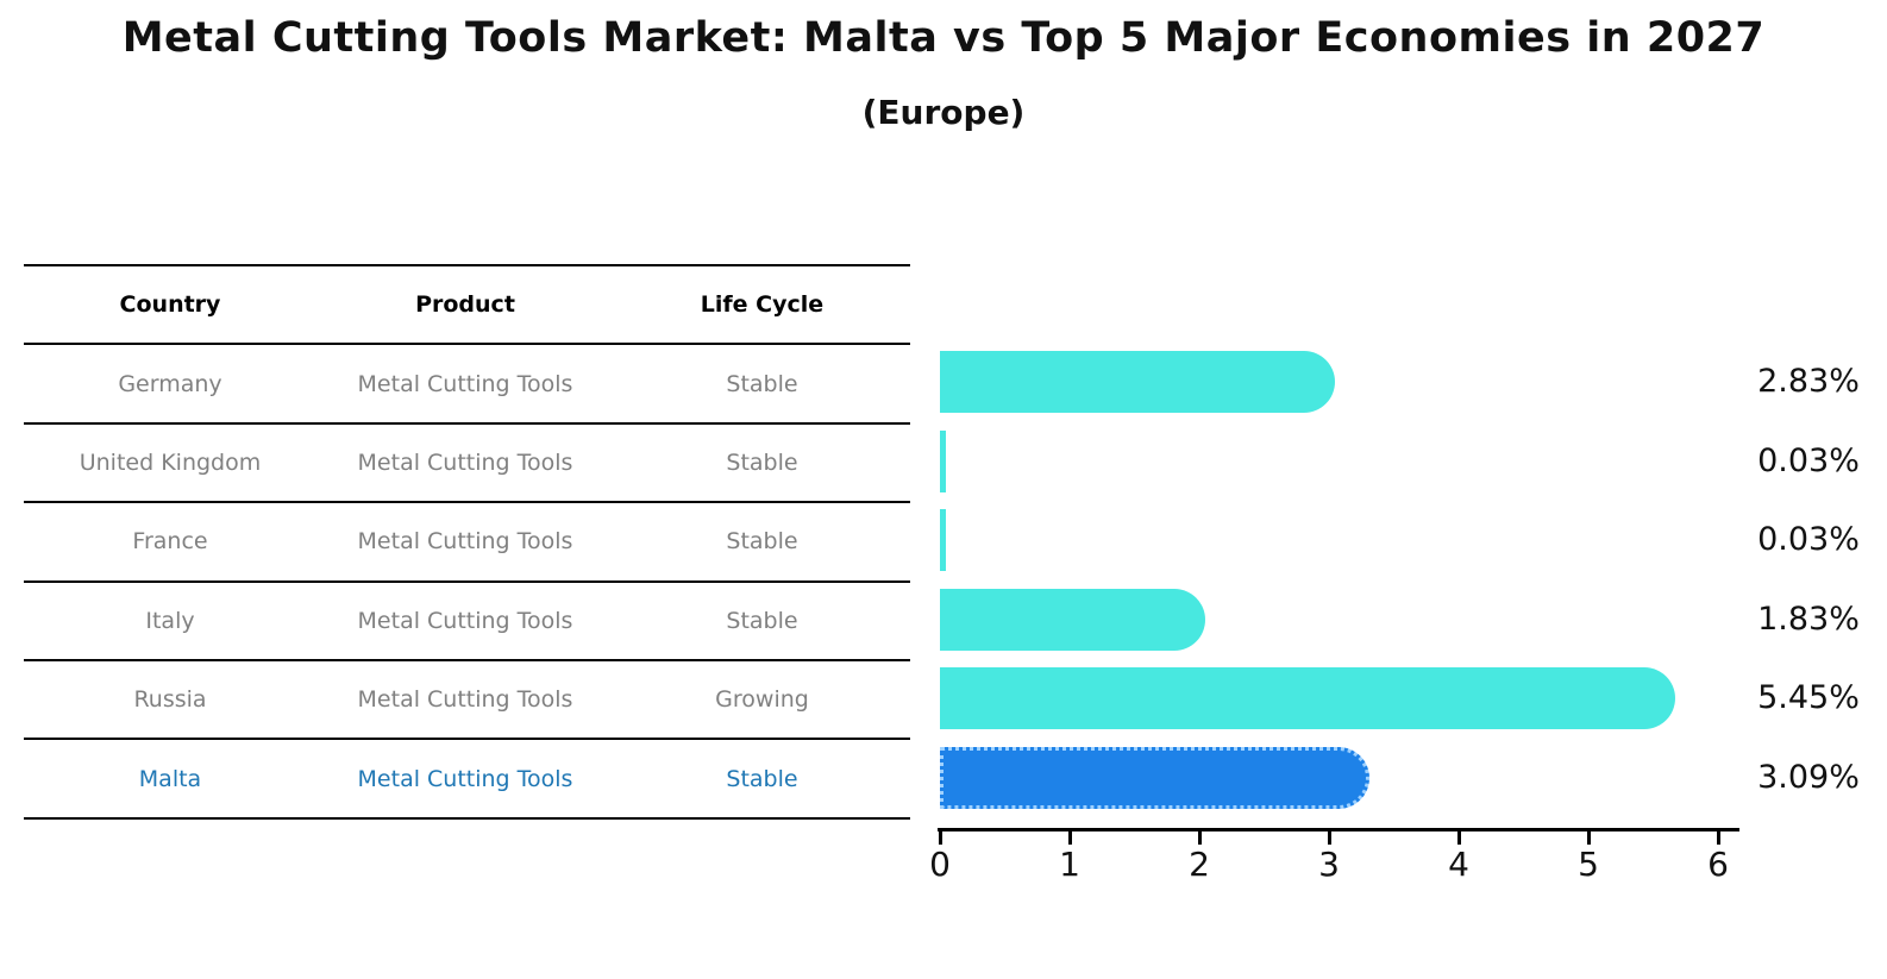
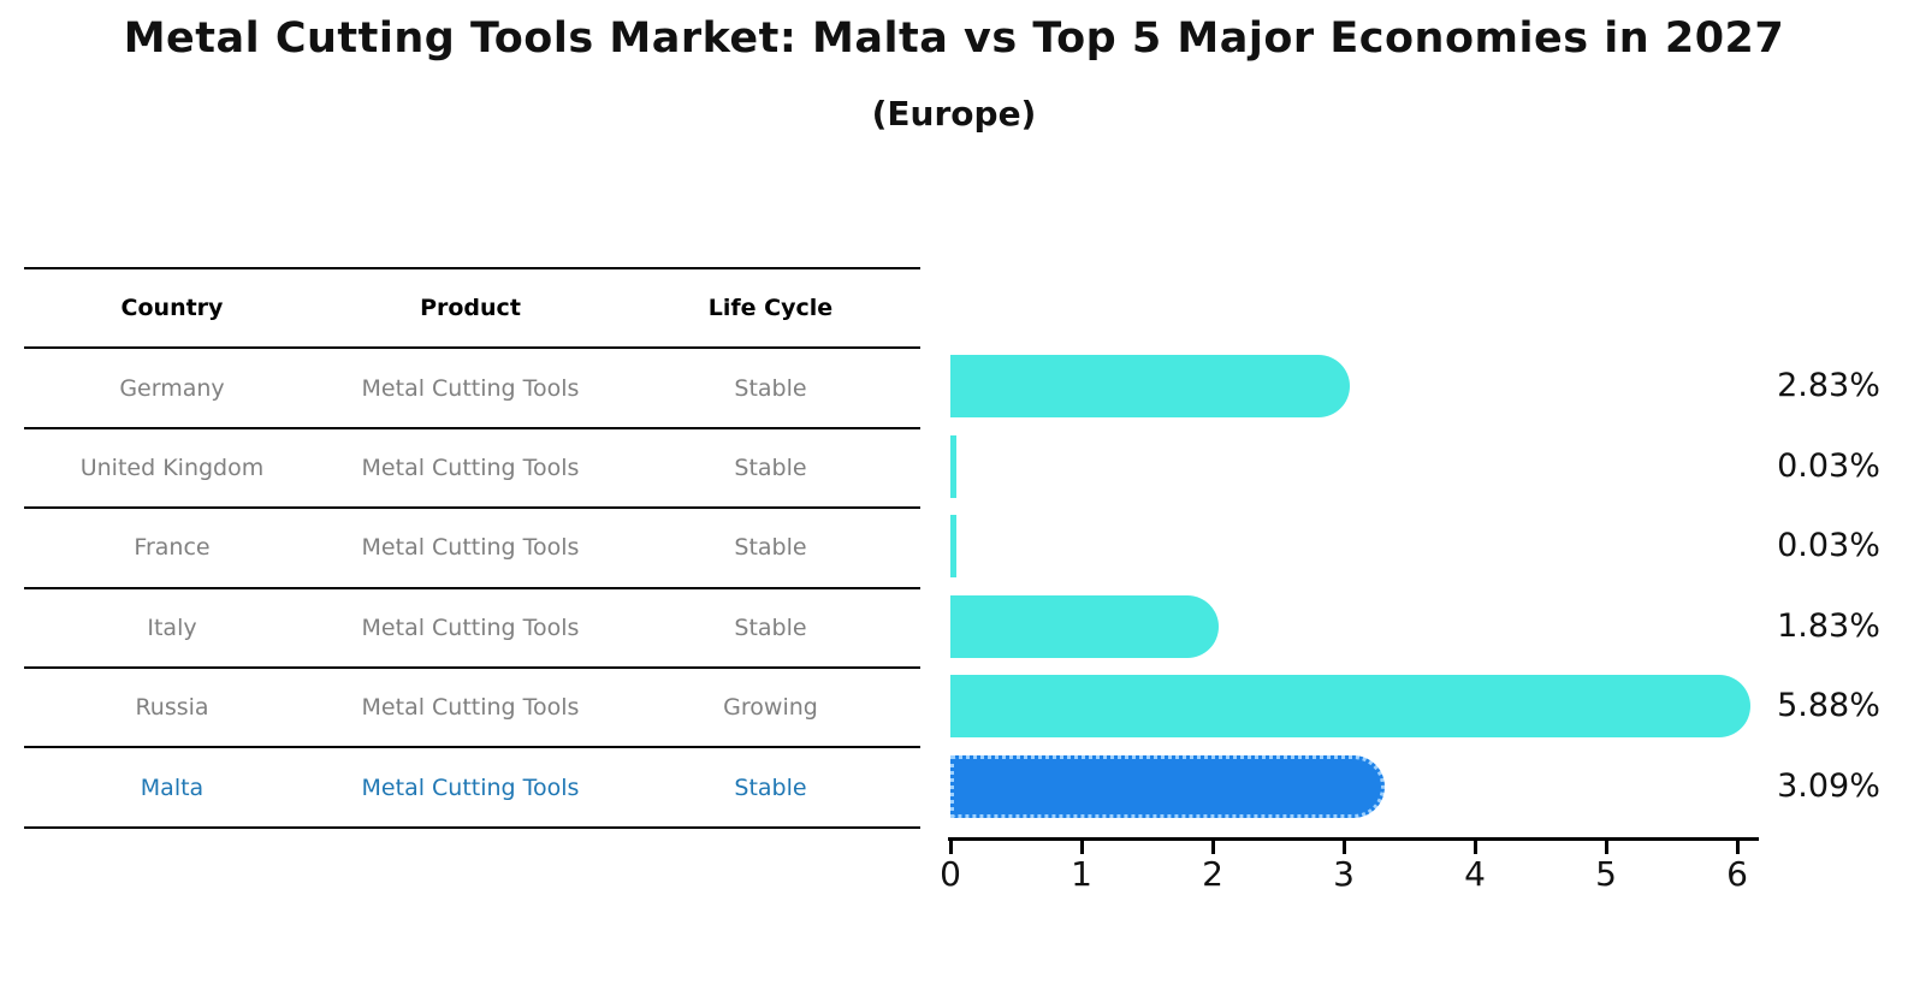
Russia: 5.45% -> 5.88%
